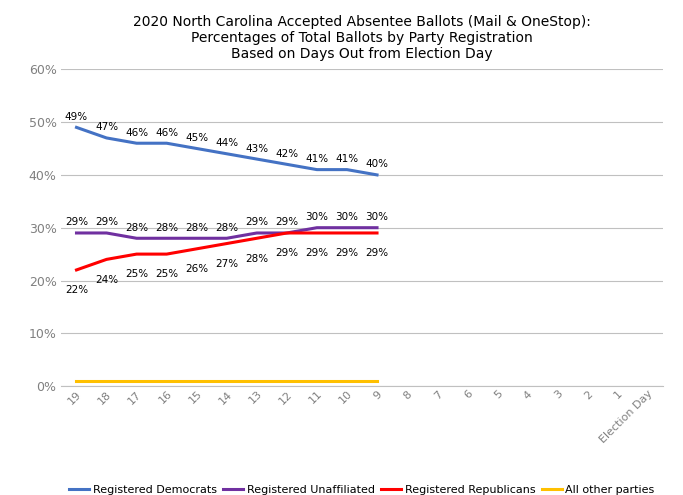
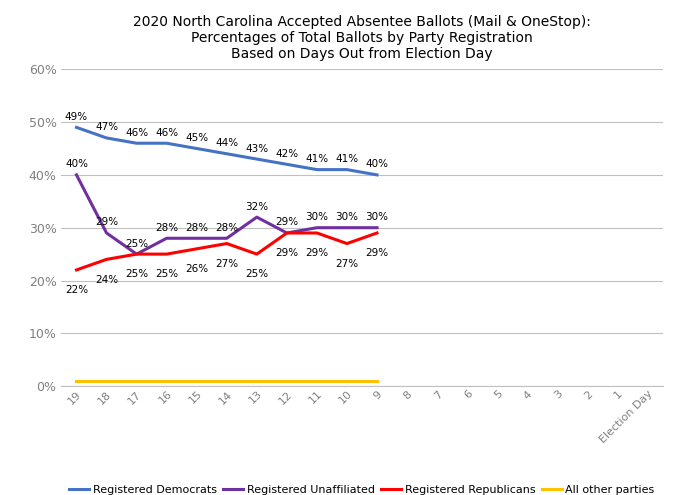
Registered Unaffiliated/19: 29% -> 40%
Registered Unaffiliated/17: 28% -> 25%
Registered Unaffiliated/13: 29% -> 32%
Registered Republicans/13: 28% -> 25%
Registered Republicans/10: 29% -> 27%
